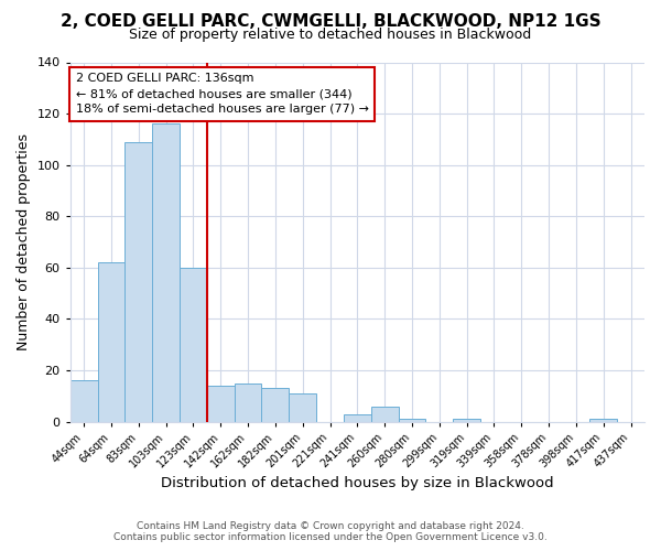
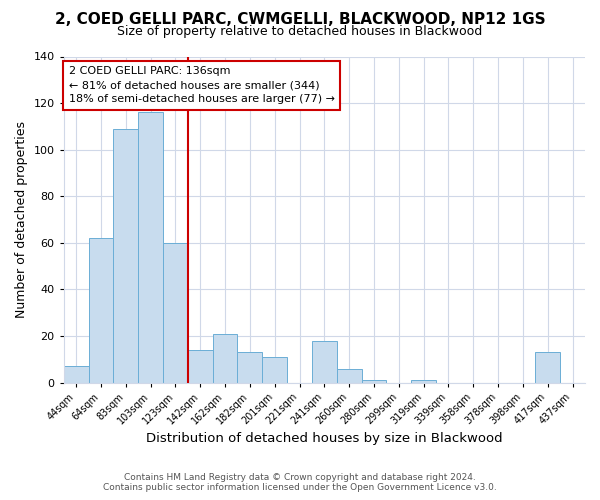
44sqm: 16 -> 7
162sqm: 15 -> 21
241sqm: 3 -> 18
417sqm: 1 -> 13
